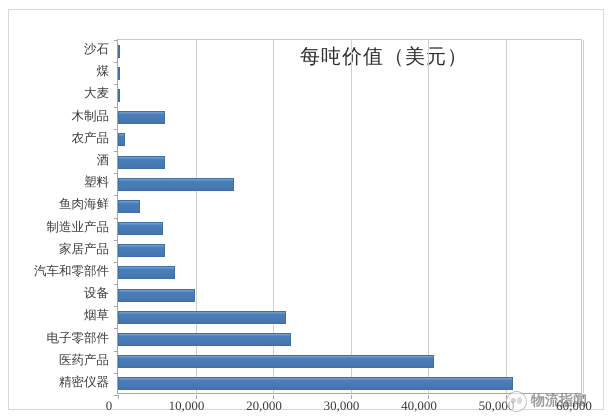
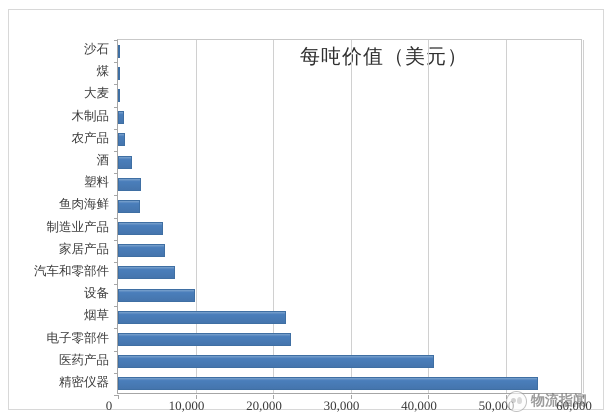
木制品: 6000 -> 1000
酒: 6000 -> 2000
塑料: 15000 -> 3000
精密仪器: 51000 -> 54000
